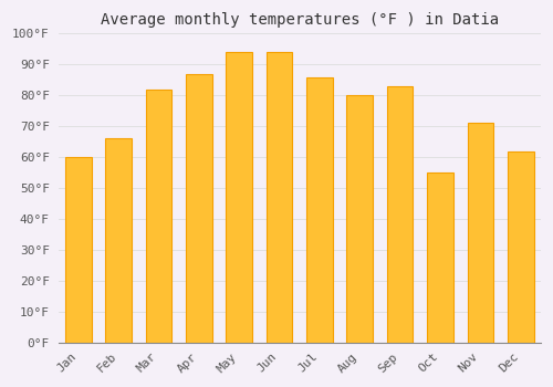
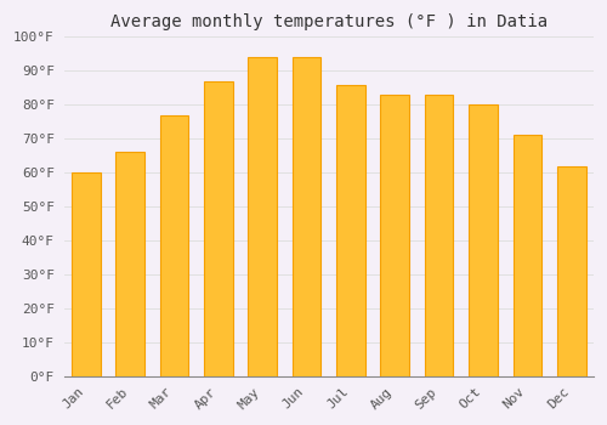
Mar: 82°F -> 77°F
Aug: 80°F -> 83°F
Oct: 55°F -> 80°F
